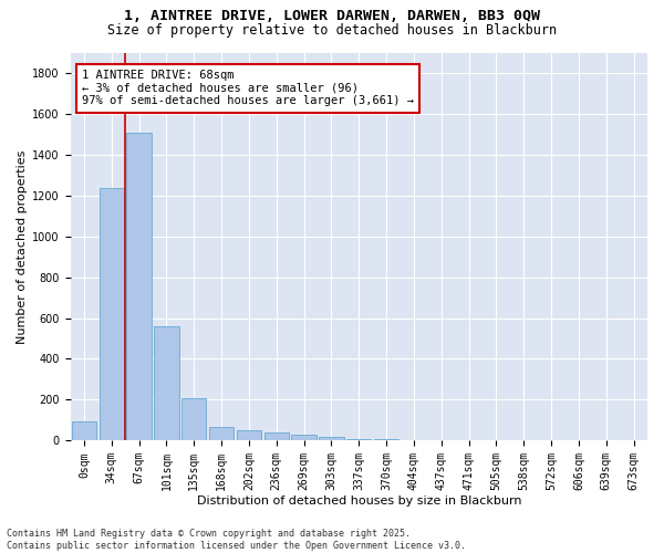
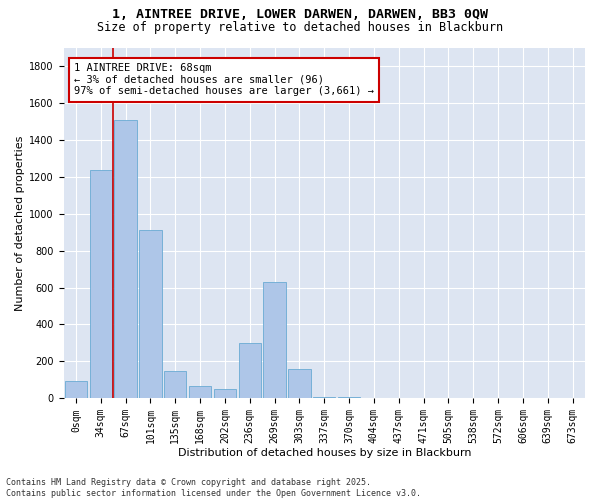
101sqm: 560 -> 910
135sqm: 210 -> 150
236sqm: 40 -> 300
269sqm: 30 -> 630
303sqm: 20 -> 160
